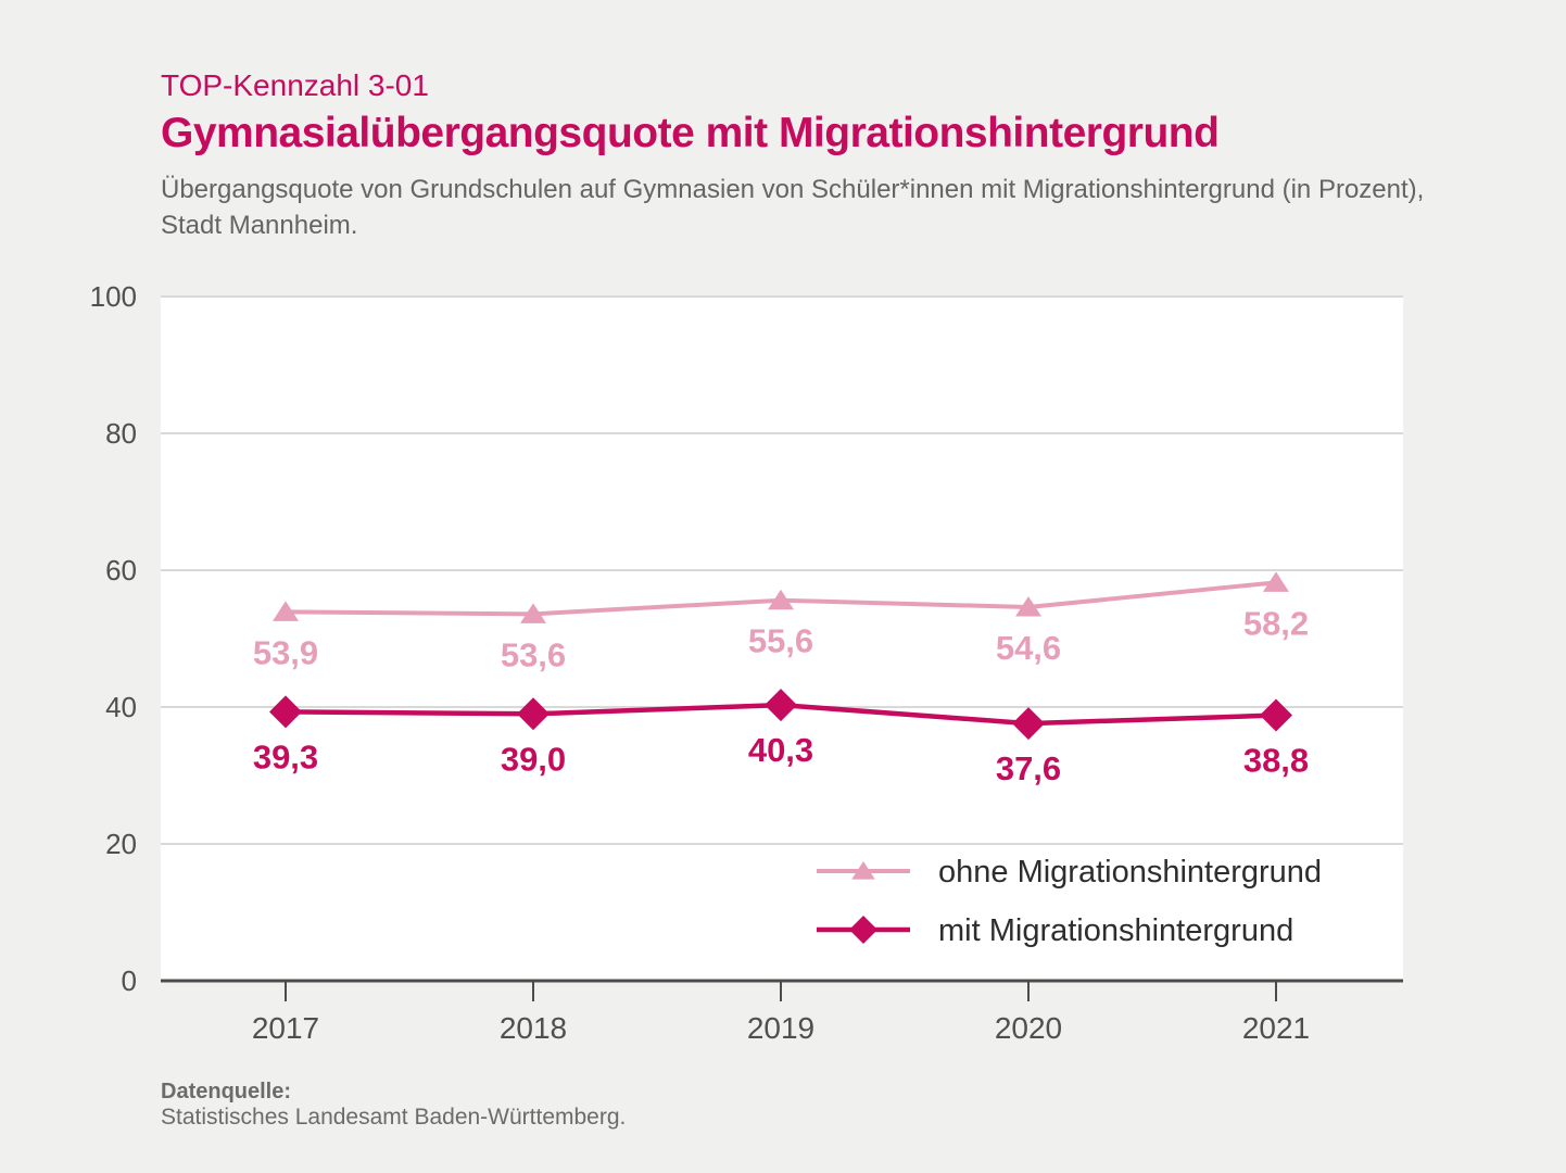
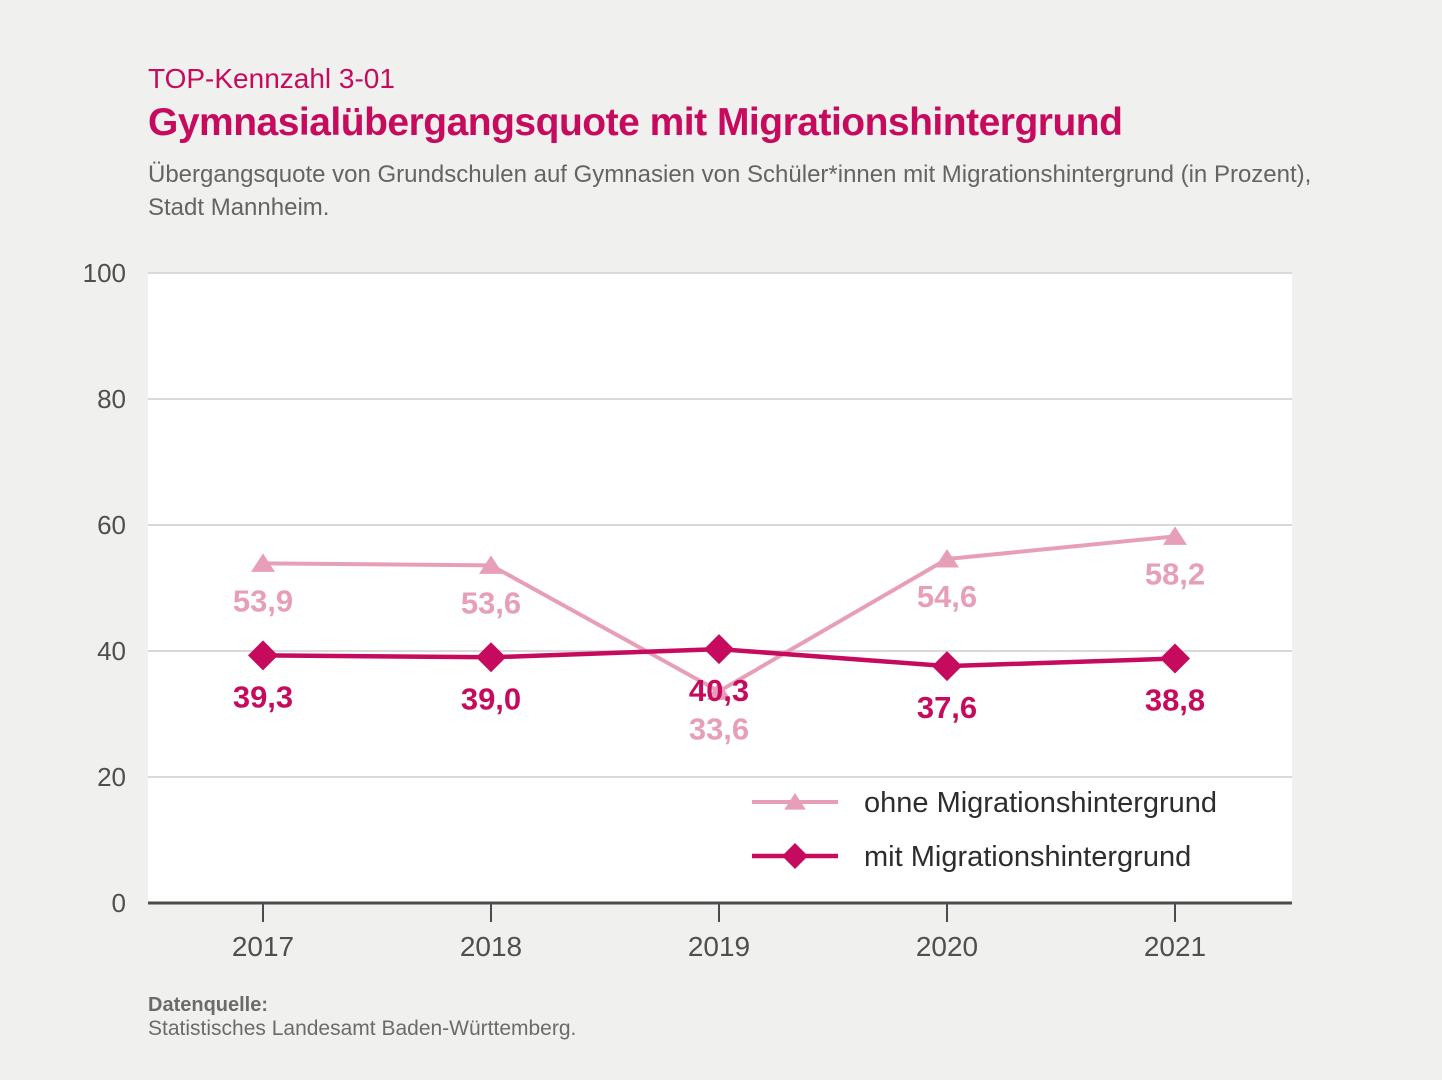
ohne Migrationshintergrund/2019: 55,6 -> 33,6
